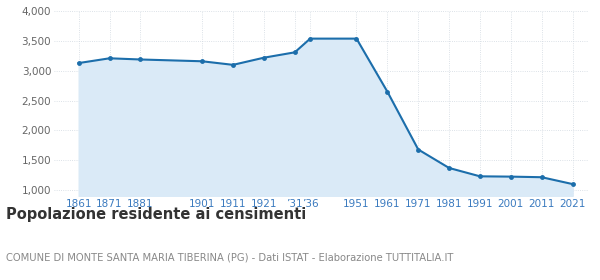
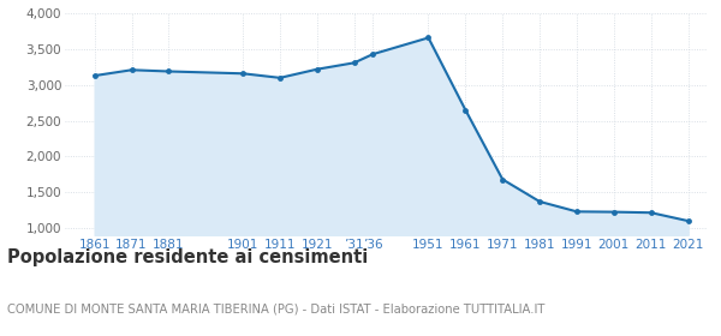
’36: 3,540 -> 3,430
1951: 3,540 -> 3,660
